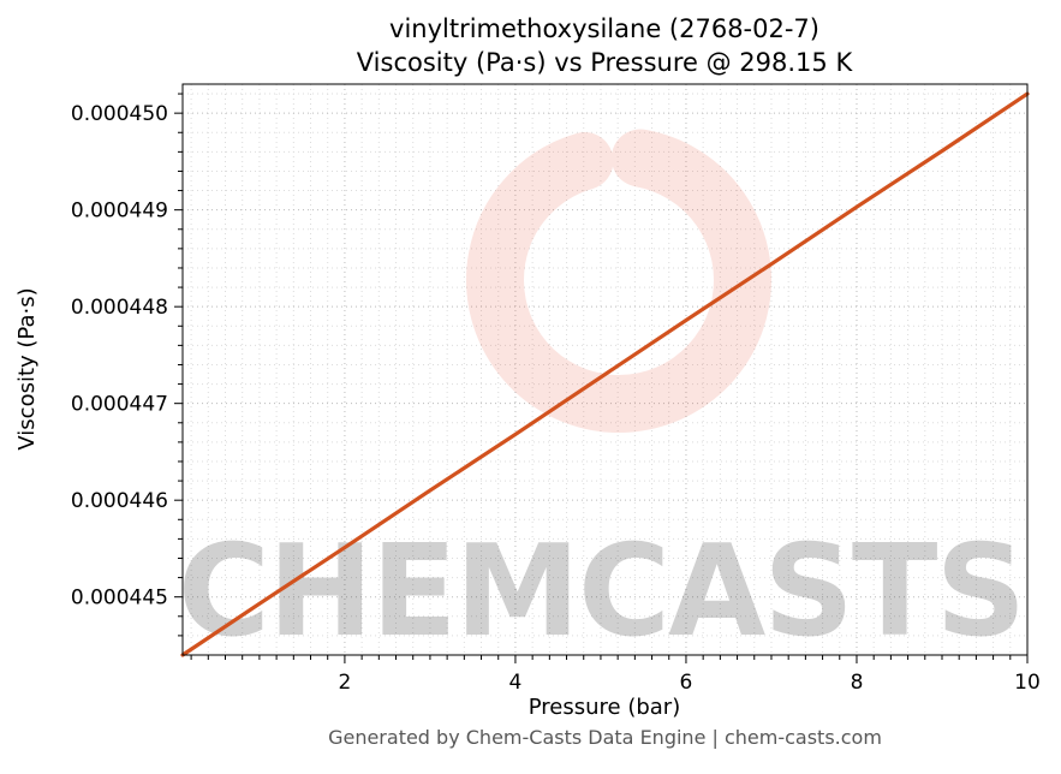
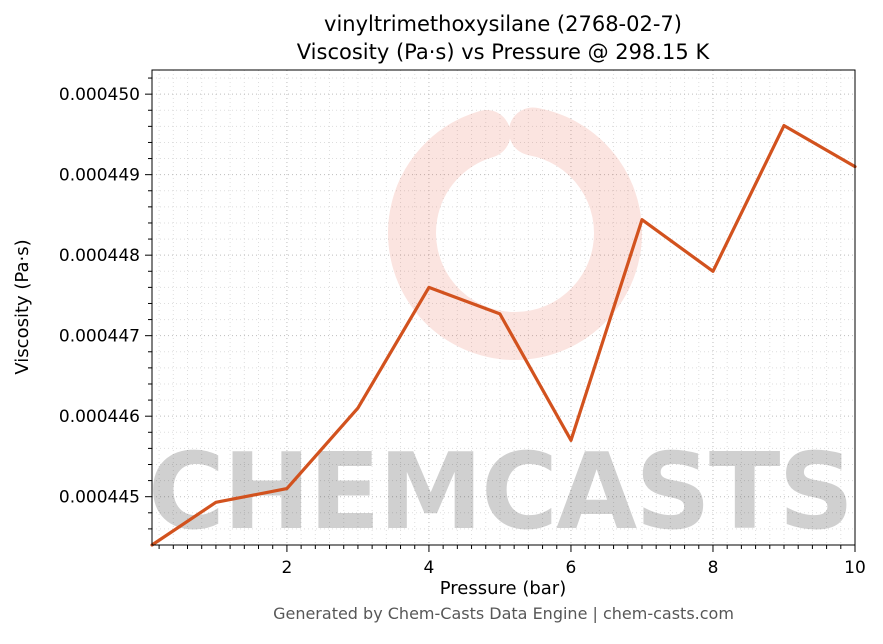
2: 0.0004455 -> 0.0004451
4: 0.0004467 -> 0.0004476
6: 0.0004479 -> 0.0004457
8: 0.0004490 -> 0.0004478
10: 0.0004502 -> 0.0004491
